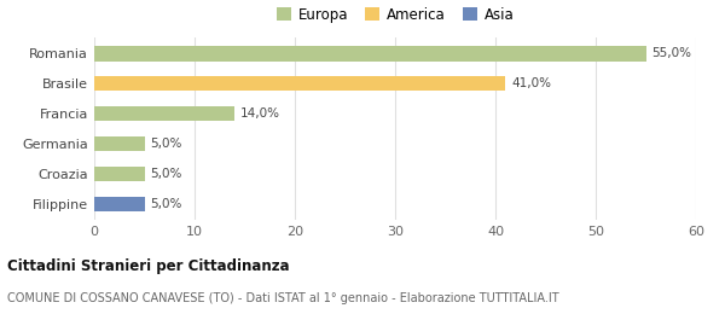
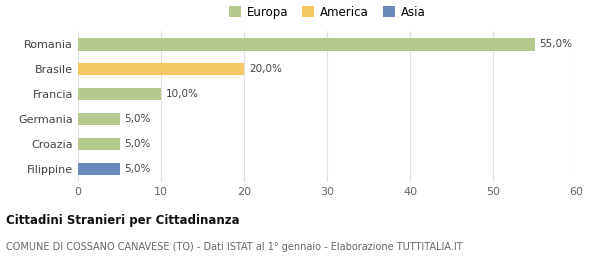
Brasile: 41,0% -> 20,0%
Francia: 14,0% -> 10,0%
